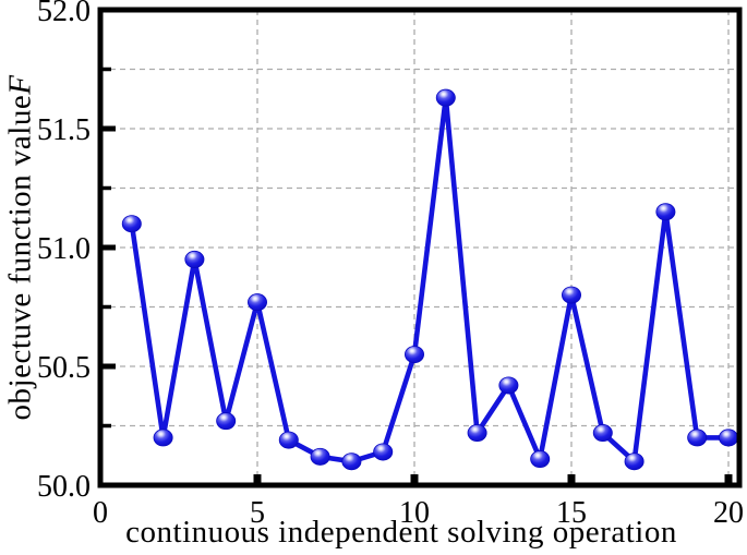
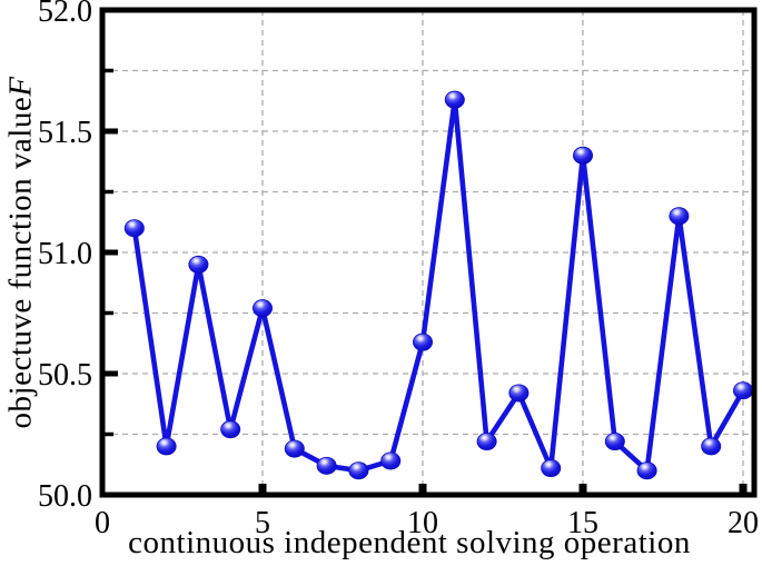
10: 50.55 -> 50.63
15: 50.80 -> 51.40
20: 50.20 -> 50.43
